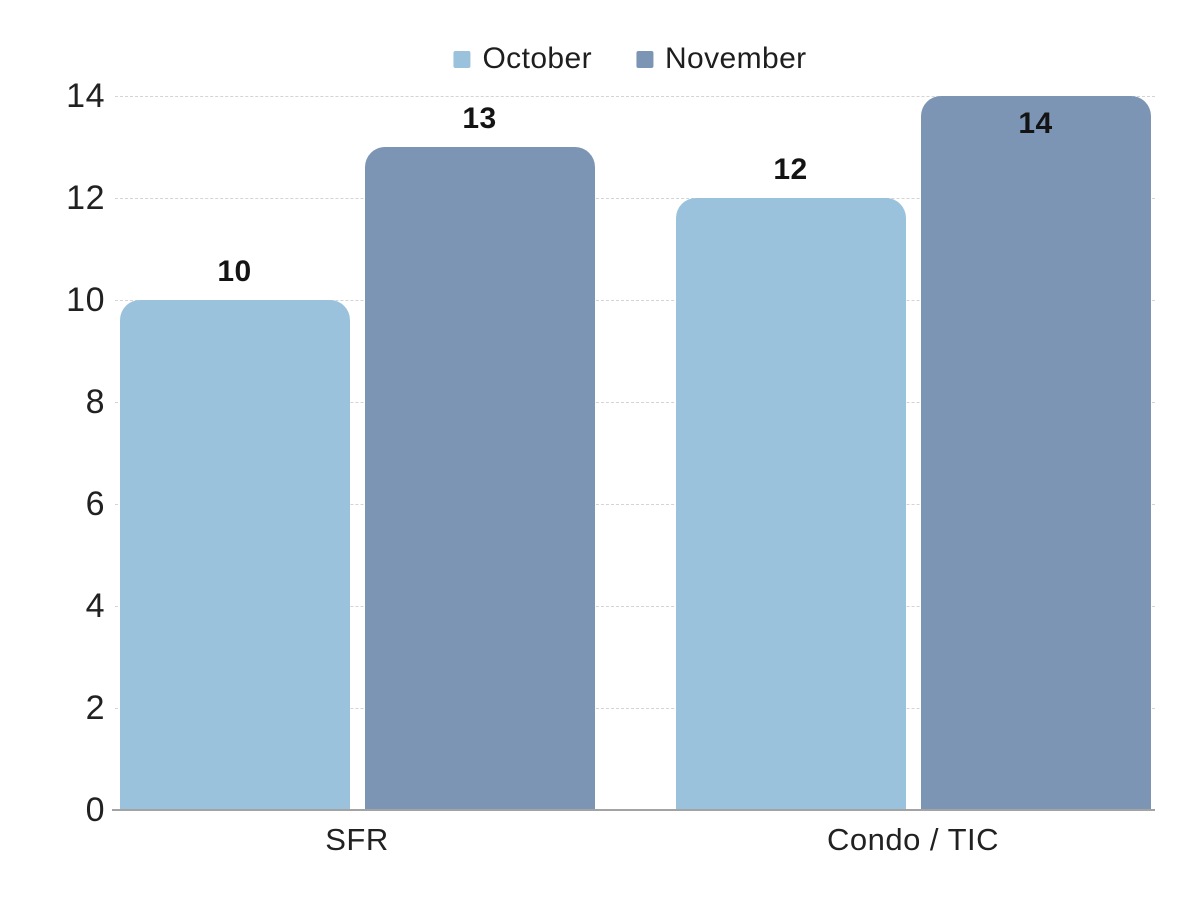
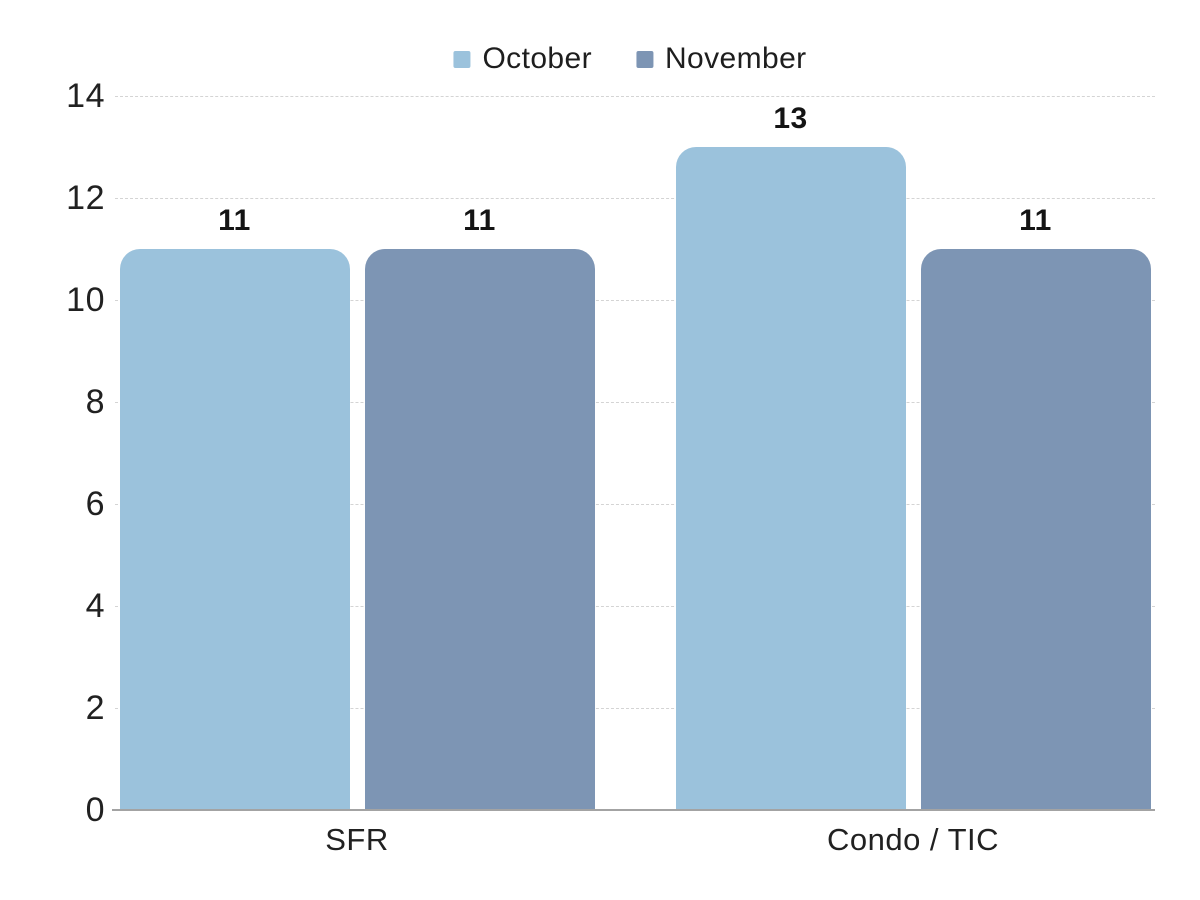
October/SFR: 10 -> 11
November/SFR: 13 -> 11
October/Condo / TIC: 12 -> 13
November/Condo / TIC: 14 -> 11
